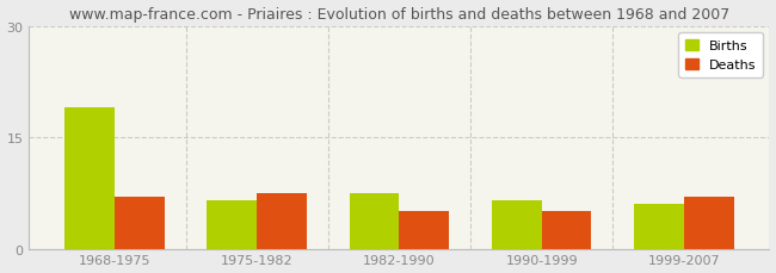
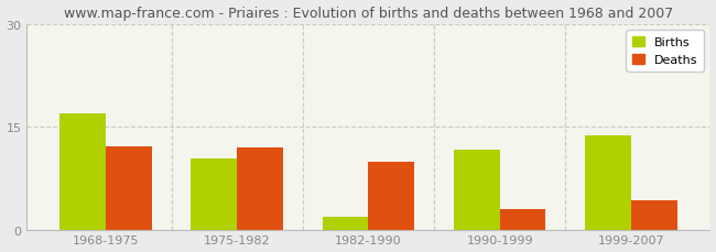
Births/1968-1975: 19.0 -> 17.0
Deaths/1968-1975: 7.0 -> 12.2
Births/1975-1982: 6.5 -> 10.4
Deaths/1975-1982: 7.5 -> 12.0
Births/1982-1990: 7.5 -> 1.8
Deaths/1982-1990: 5.0 -> 9.8
Births/1990-1999: 6.5 -> 11.6
Deaths/1990-1999: 5.0 -> 3.0
Births/1999-2007: 6.0 -> 13.8
Deaths/1999-2007: 7.0 -> 4.2
